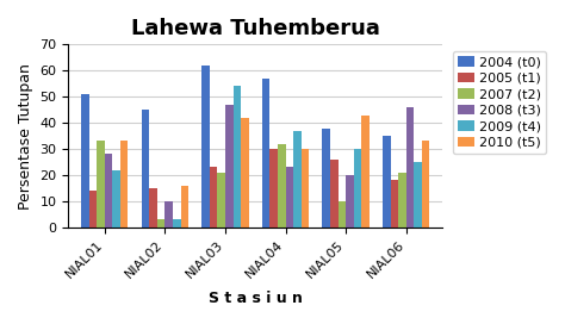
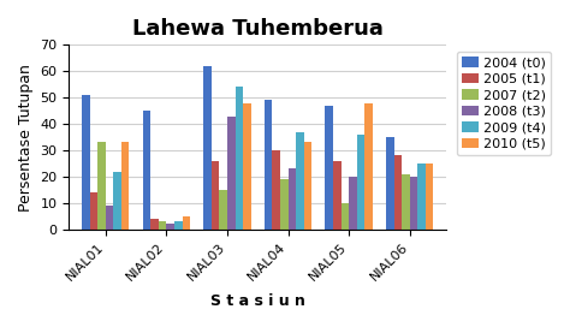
2008 (t3)/NIAL01: 28 -> 9
2005 (t1)/NIAL02: 15 -> 4
2008 (t3)/NIAL02: 10 -> 2
2010 (t5)/NIAL02: 16 -> 5
2005 (t1)/NIAL03: 23 -> 26
2007 (t2)/NIAL03: 21 -> 15
2008 (t3)/NIAL03: 47 -> 43
2010 (t5)/NIAL03: 42 -> 48
2004 (t0)/NIAL04: 57 -> 49
2007 (t2)/NIAL04: 32 -> 19
2010 (t5)/NIAL04: 30 -> 33
2004 (t0)/NIAL05: 38 -> 47
2009 (t4)/NIAL05: 30 -> 36
2010 (t5)/NIAL05: 43 -> 48
2005 (t1)/NIAL06: 18 -> 28
2008 (t3)/NIAL06: 46 -> 20
2010 (t5)/NIAL06: 33 -> 25
